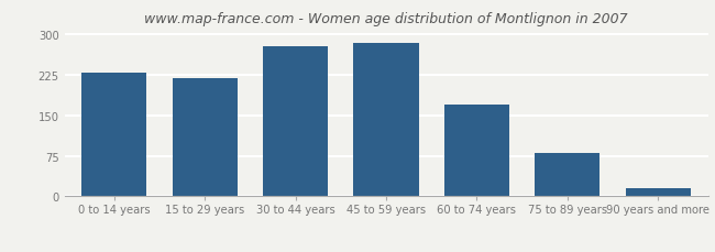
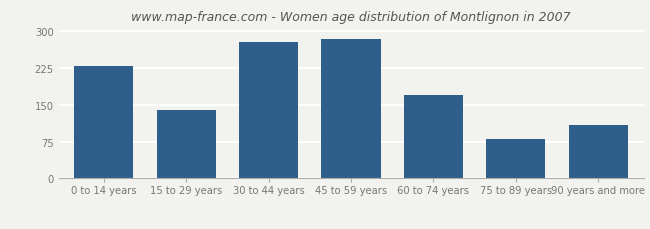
15 to 29 years: 220 -> 140
90 years and more: 15 -> 110
